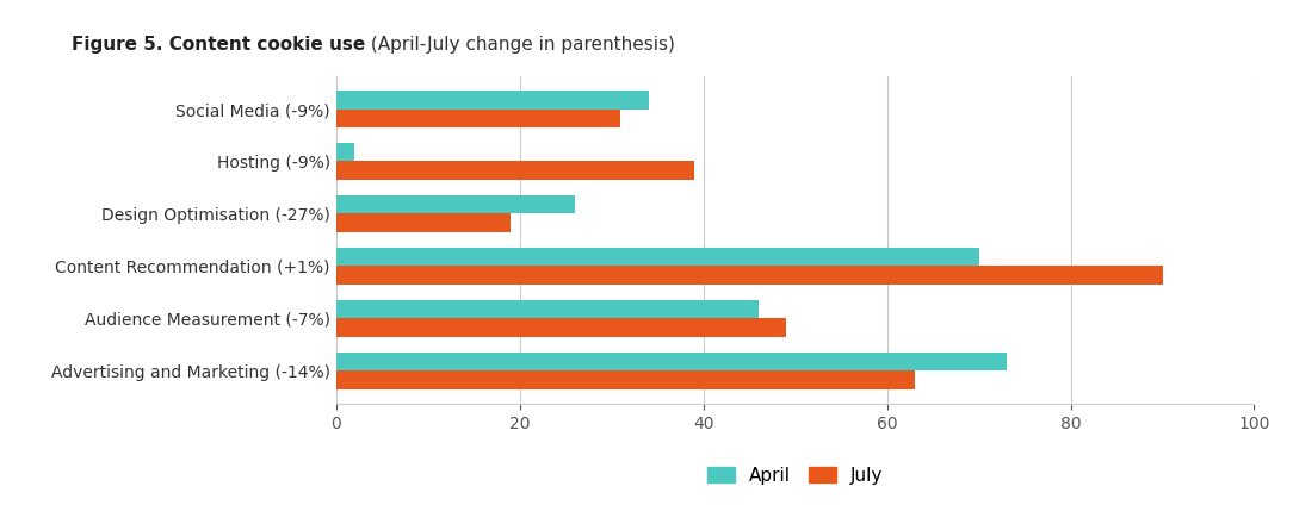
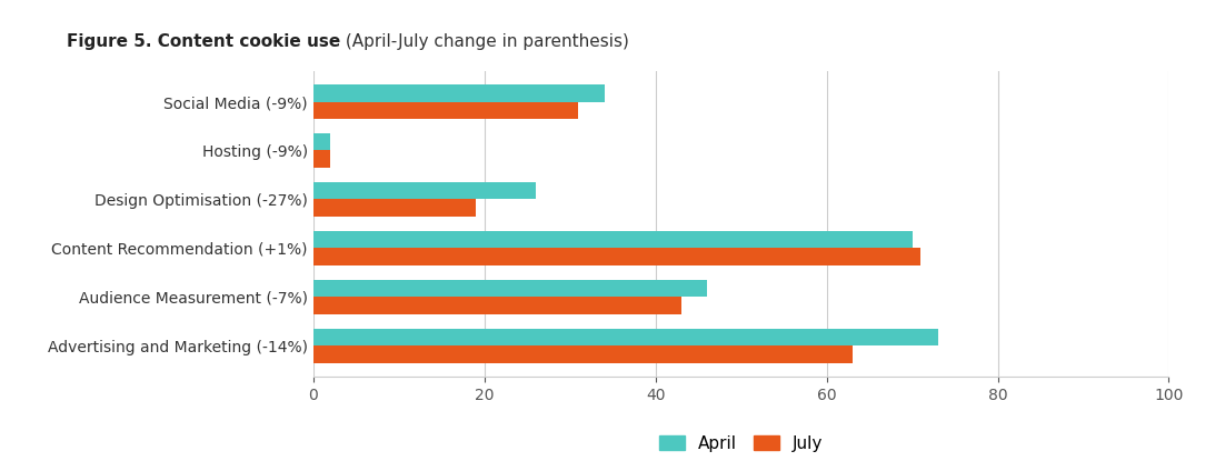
July/Hosting (-9%): 39 -> 2
July/Content Recommendation (+1%): 90 -> 71
July/Audience Measurement (-7%): 49 -> 43
